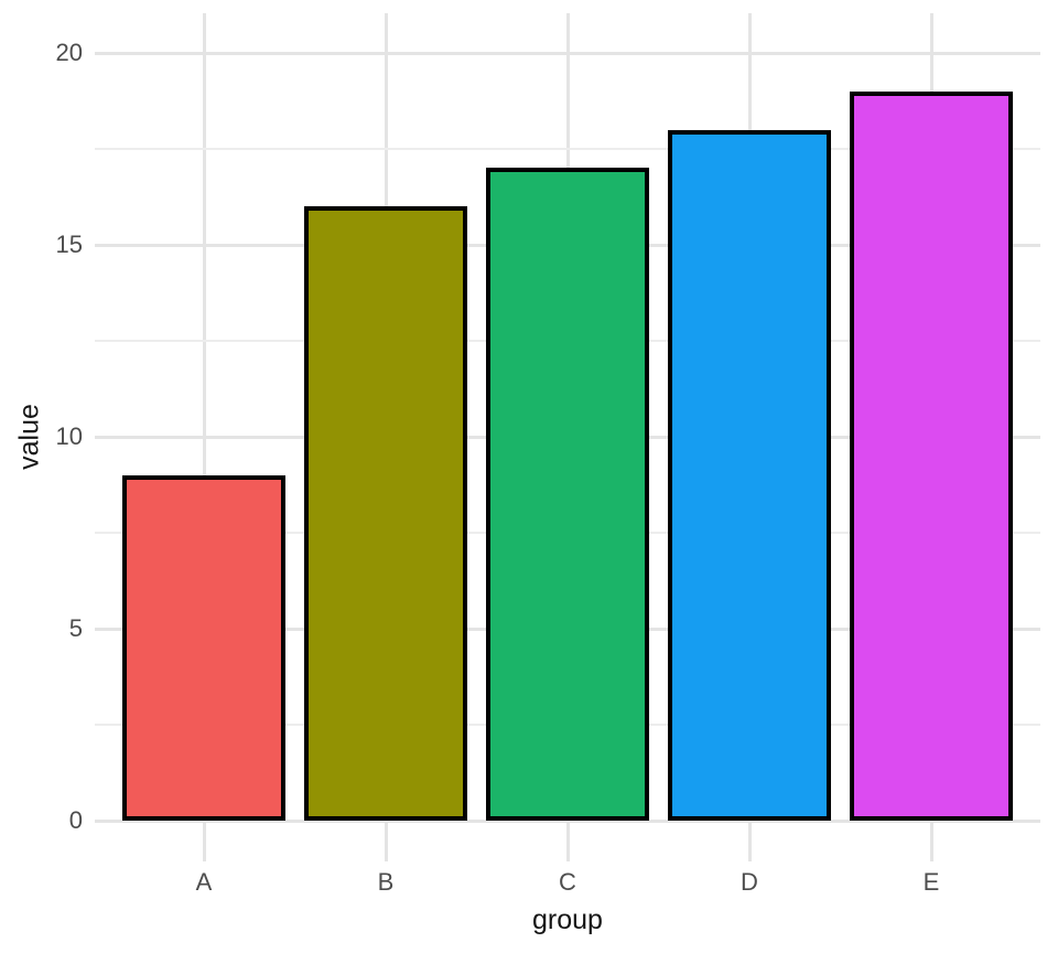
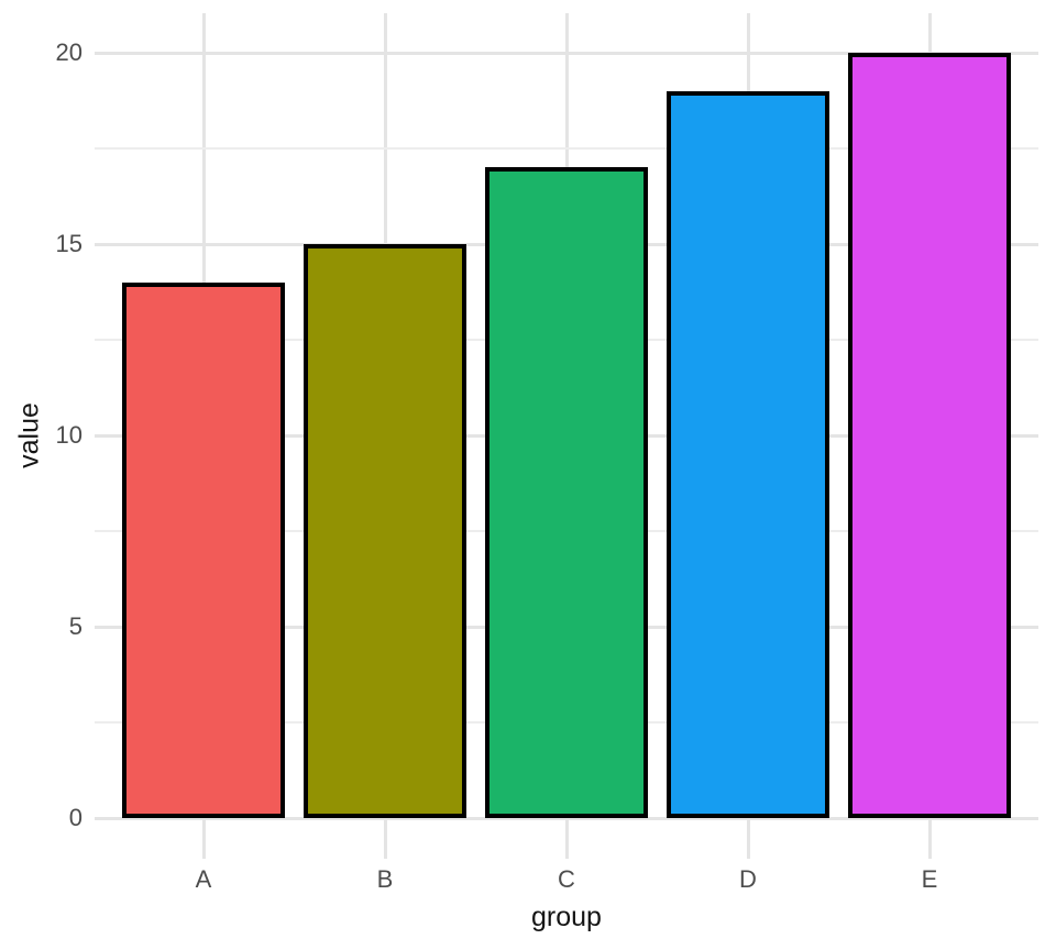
A: 9 -> 14
B: 16 -> 15
D: 18 -> 19
E: 19 -> 20
